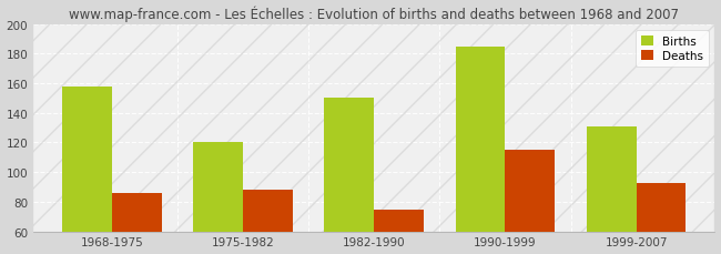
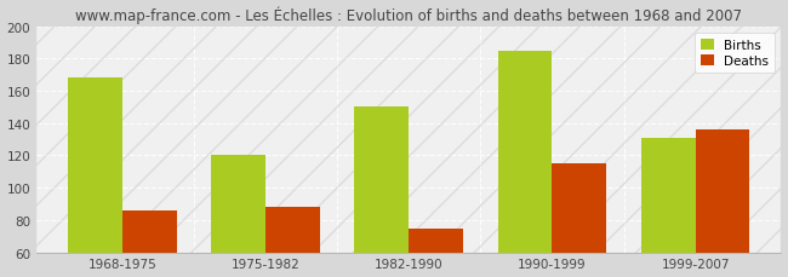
Births/1968-1975: 158 -> 168
Deaths/1999-2007: 93 -> 136
